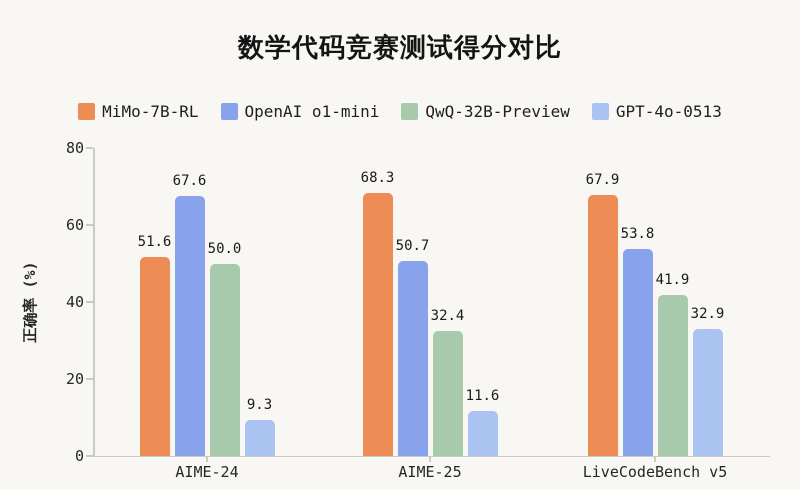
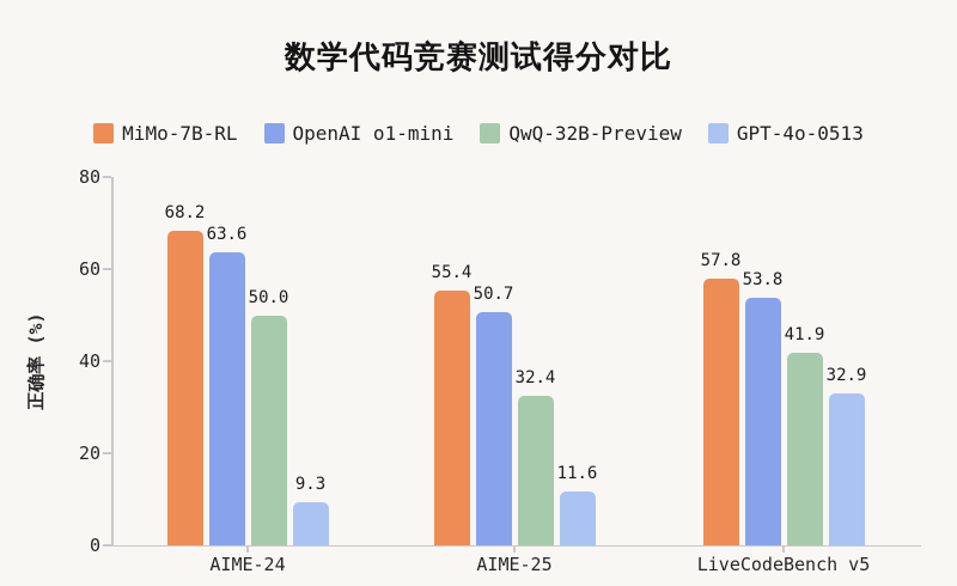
MiMo-7B-RL/AIME-24: 51.6 -> 68.2
OpenAI o1-mini/AIME-24: 67.6 -> 63.6
MiMo-7B-RL/AIME-25: 68.3 -> 55.4
MiMo-7B-RL/LiveCodeBench v5: 67.9 -> 57.8
